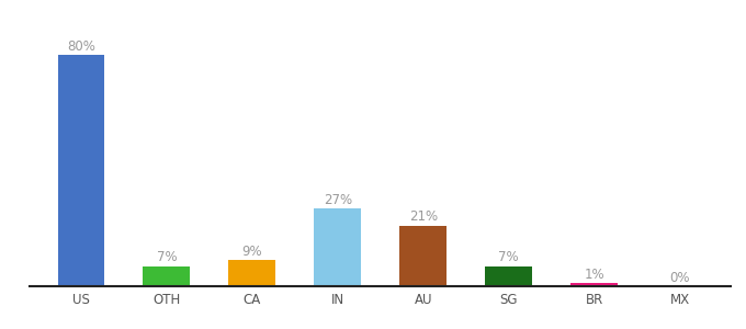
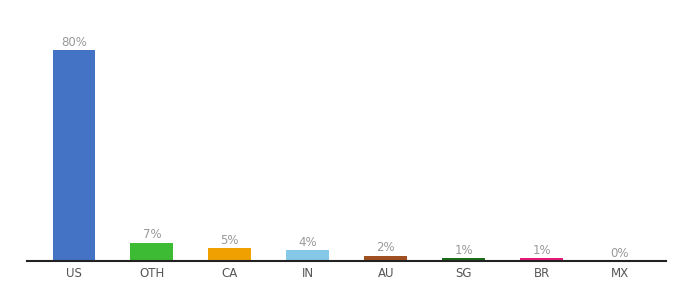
CA: 9% -> 5%
IN: 27% -> 4%
AU: 21% -> 2%
SG: 7% -> 1%
